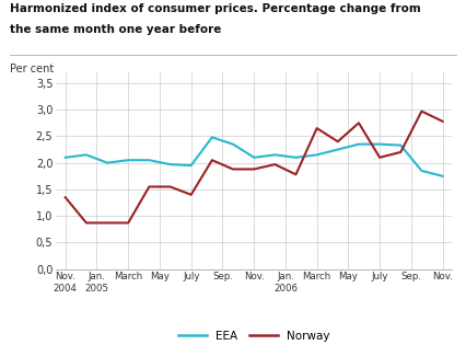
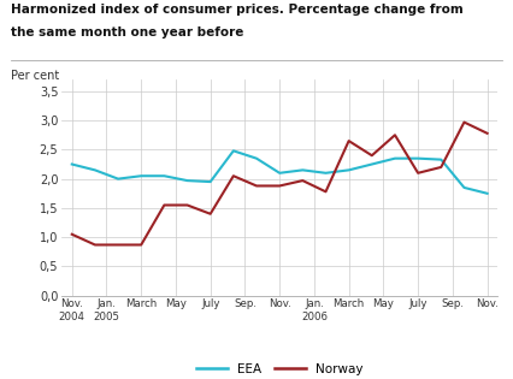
EEA/Nov. 2004: 2,10 -> 2,25
Norway/Nov. 2004: 1,35 -> 1,05
